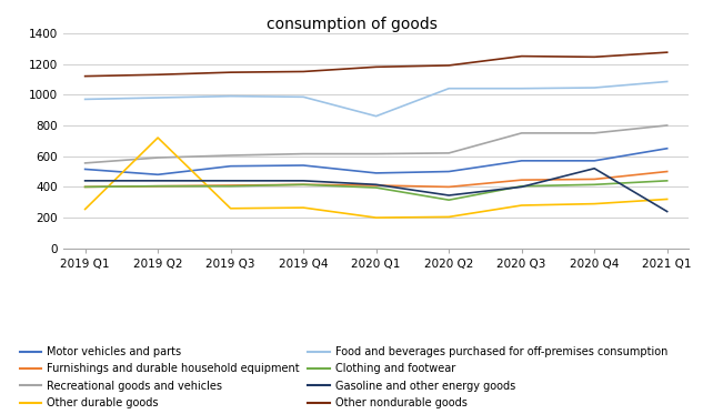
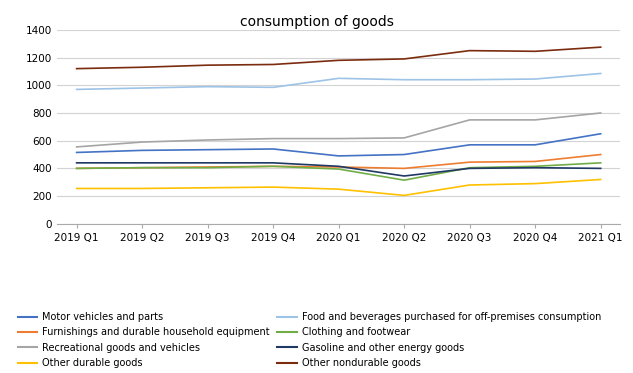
Motor vehicles and parts/2019 Q2: 480 -> 530
Other durable goods/2019 Q2: 720 -> 260
Other durable goods/2020 Q1: 200 -> 250
Food and beverages purchased for off-premises consumption/2020 Q1: 860 -> 1050
Gasoline and other energy goods/2020 Q4: 520 -> 400
Gasoline and other energy goods/2021 Q1: 240 -> 400
